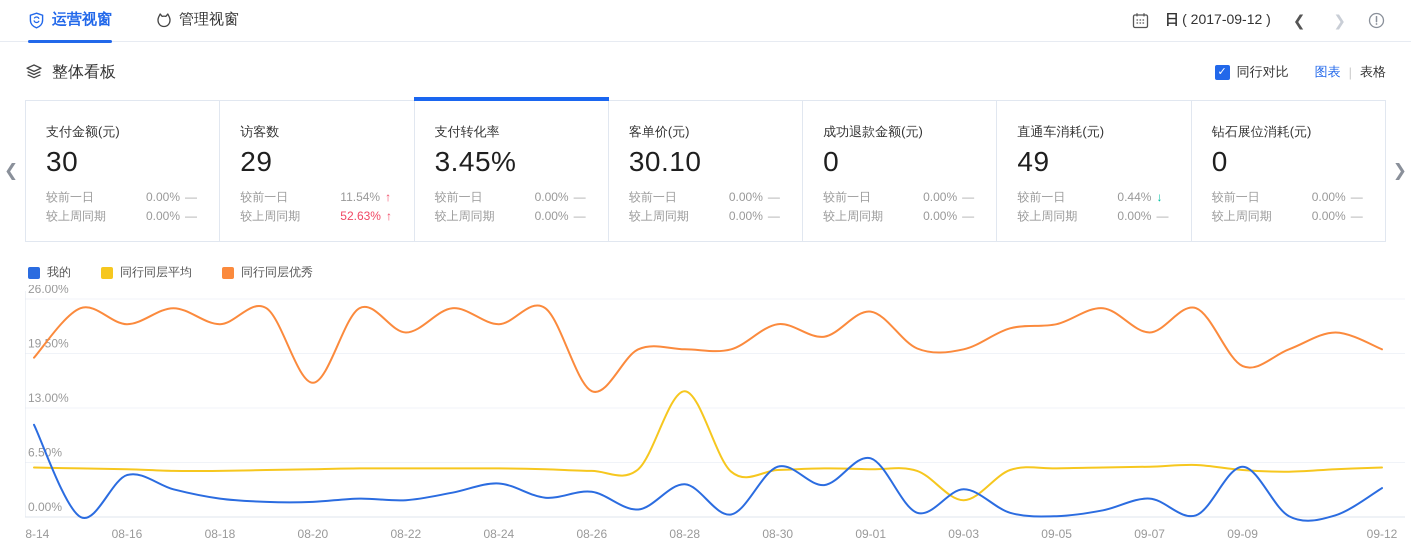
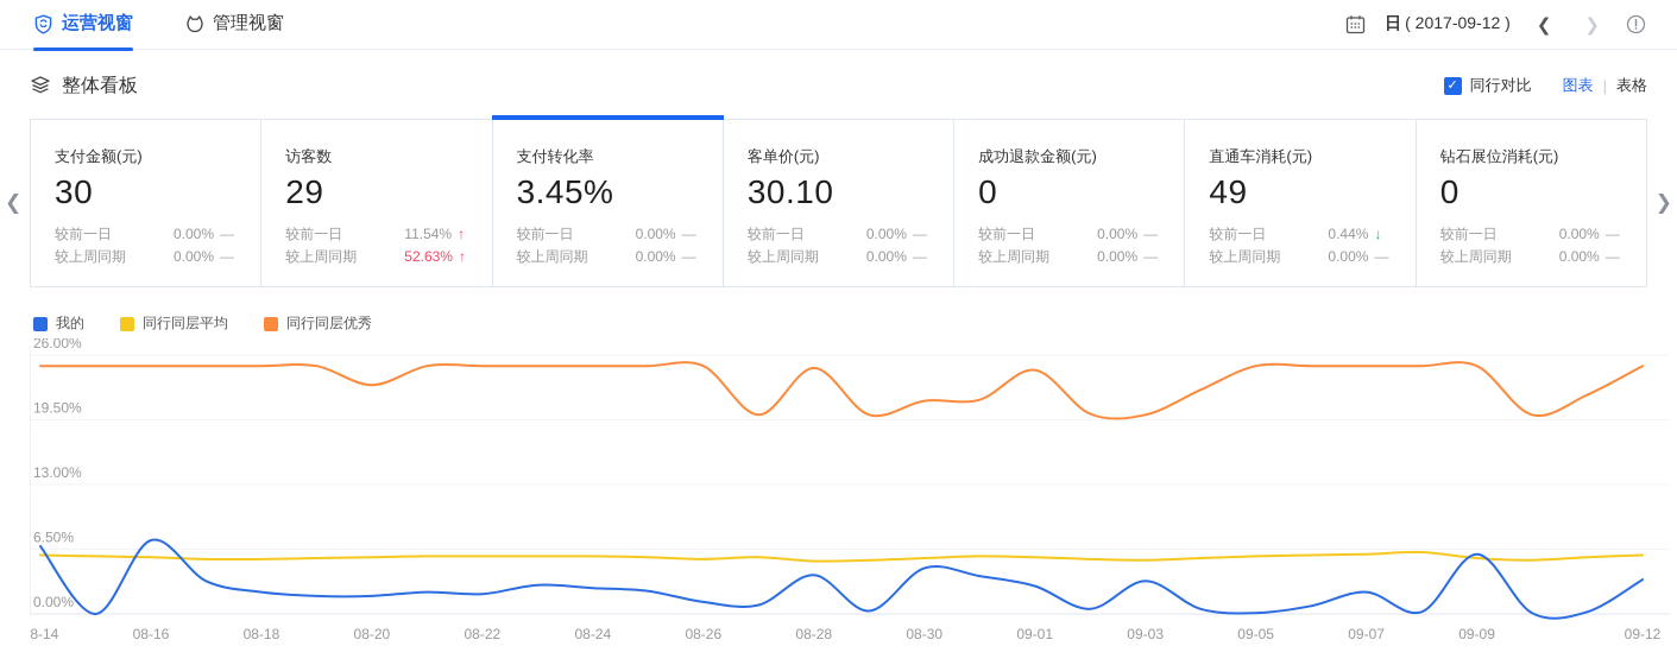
我的/08-14: 11% -> 7%
同行同层优秀/08-14: 19% -> 25%
我的/08-16: 5% -> 7%
同行同层优秀/08-16: 23% -> 25%
同行同层优秀/08-18: 23% -> 25%
同行同层优秀/08-20: 16% -> 23%
同行同层优秀/08-22: 22% -> 25%
我的/08-24: 4% -> 3%
同行同层优秀/08-24: 23% -> 25%
我的/08-26: 3% -> 1%
同行同层优秀/08-26: 15% -> 25%
同行同层平均/08-28: 15% -> 5%
同行同层优秀/08-28: 20% -> 25%
我的/08-30: 6% -> 5%
同行同层优秀/08-30: 23% -> 21%
我的/09-01: 7% -> 3%
同行同层平均/09-03: 2% -> 5%
同行同层优秀/09-05: 23% -> 25%
同行同层优秀/09-07: 22% -> 25%
同行同层优秀/09-09: 18% -> 25%
同行同层优秀/09-12: 20% -> 25%
